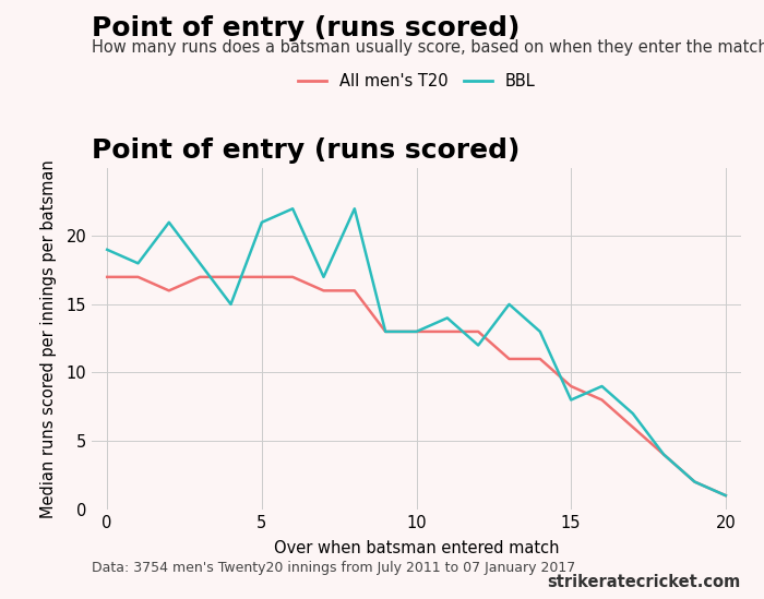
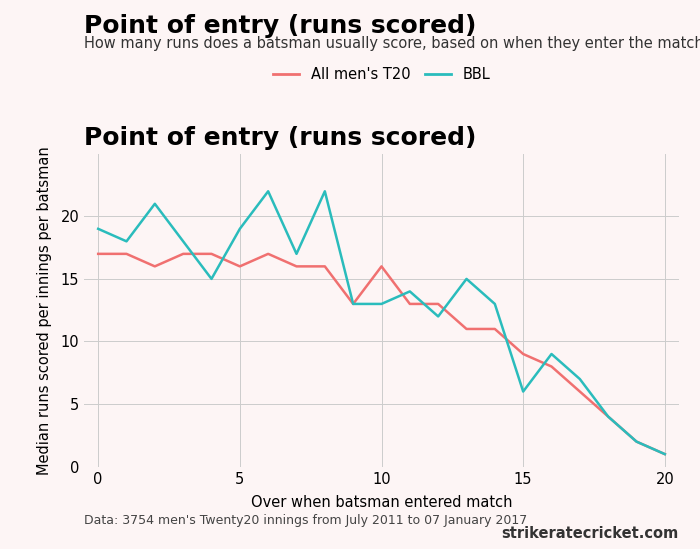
All men's T20/5: 17 -> 16
BBL/5: 21 -> 19
All men's T20/10: 13 -> 16
BBL/15: 8 -> 6
